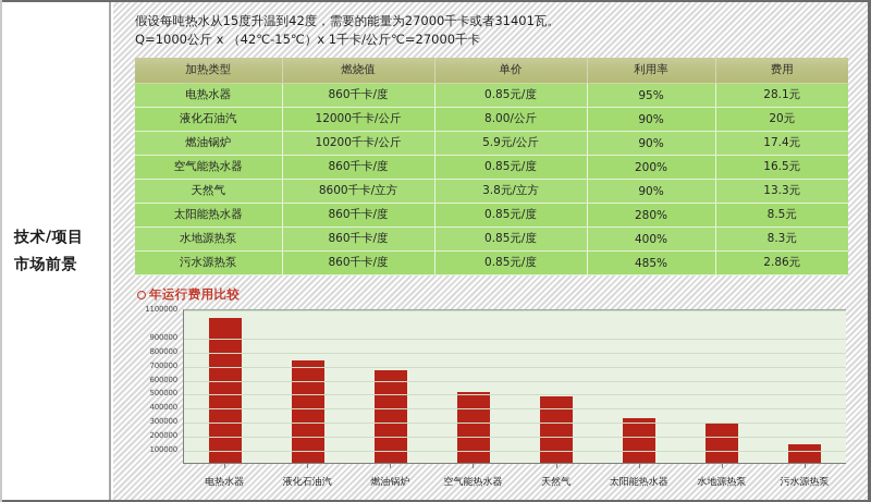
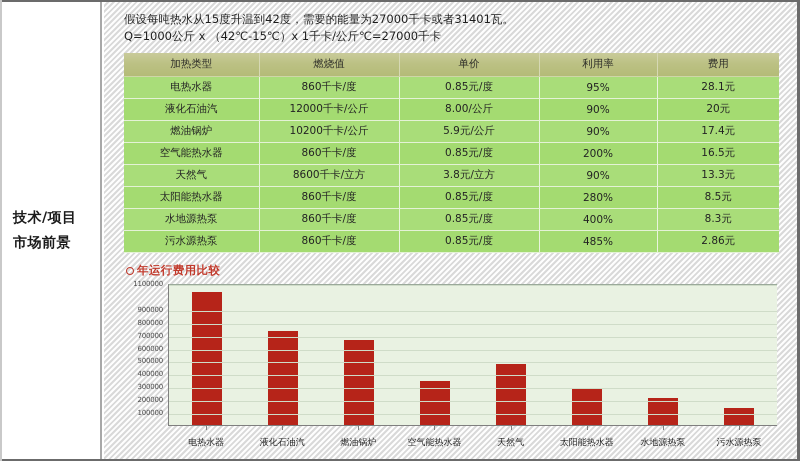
空气能热水器: 500000 -> 340000
太阳能热水器: 320000 -> 280000
水地源热泵: 290000 -> 210000
